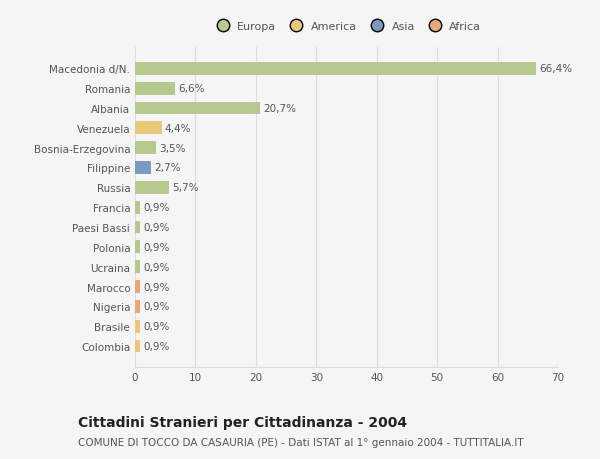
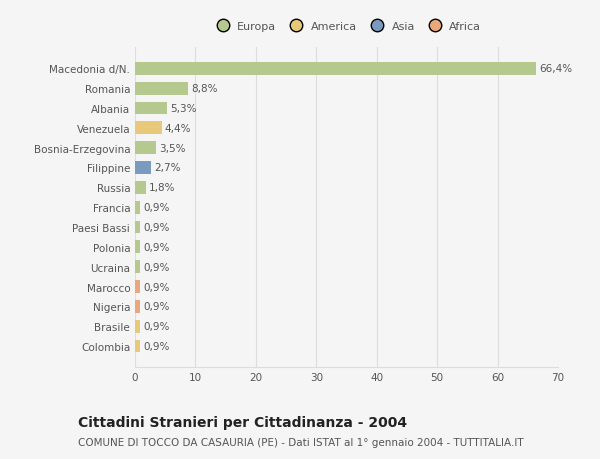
Romania: 6,6% -> 8,8%
Albania: 20,7% -> 5,3%
Russia: 5,7% -> 1,8%
